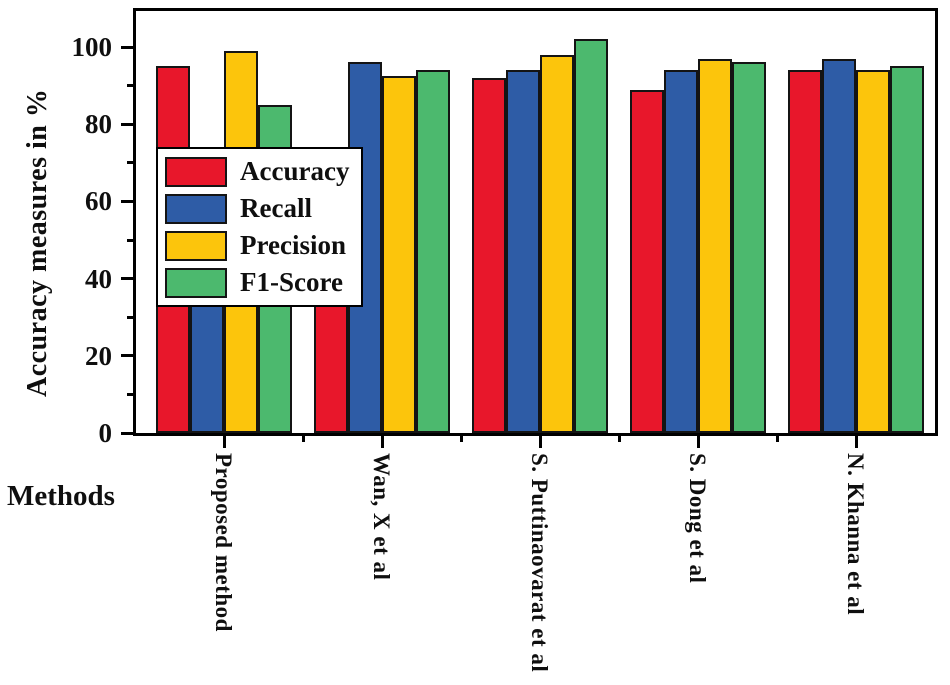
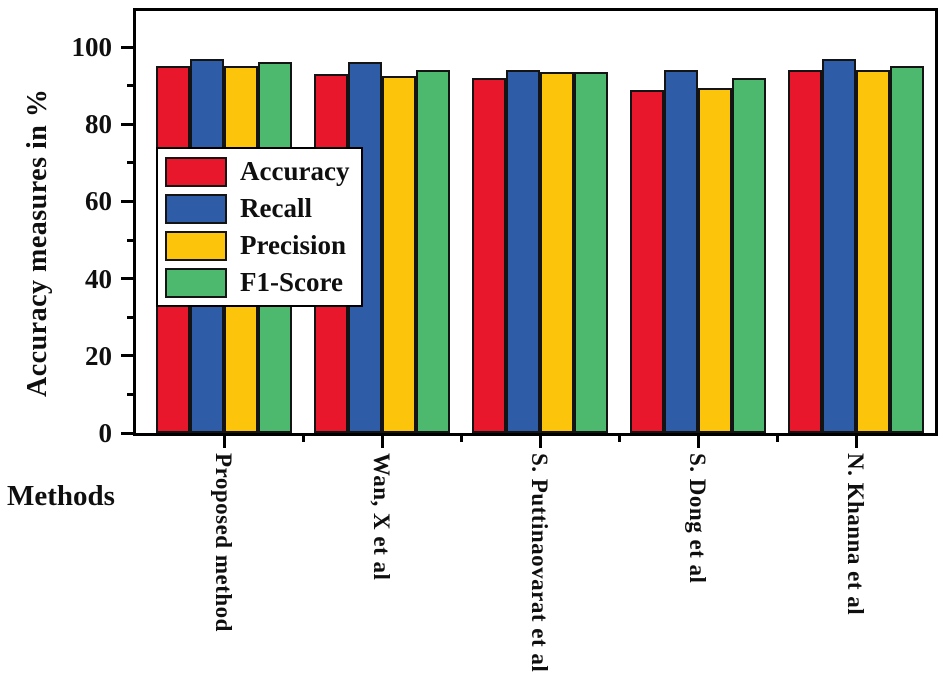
Recall/Proposed method: 55 -> 97
Precision/Proposed method: 99 -> 95
F1-Score/Proposed method: 85 -> 96
Accuracy/Wan, X et al: 53 -> 93
Precision/S. Puttinaovarat et al: 98 -> 94
F1-Score/S. Puttinaovarat et al: 102 -> 94
Precision/S. Dong et al: 97 -> 90
F1-Score/S. Dong et al: 96 -> 92
